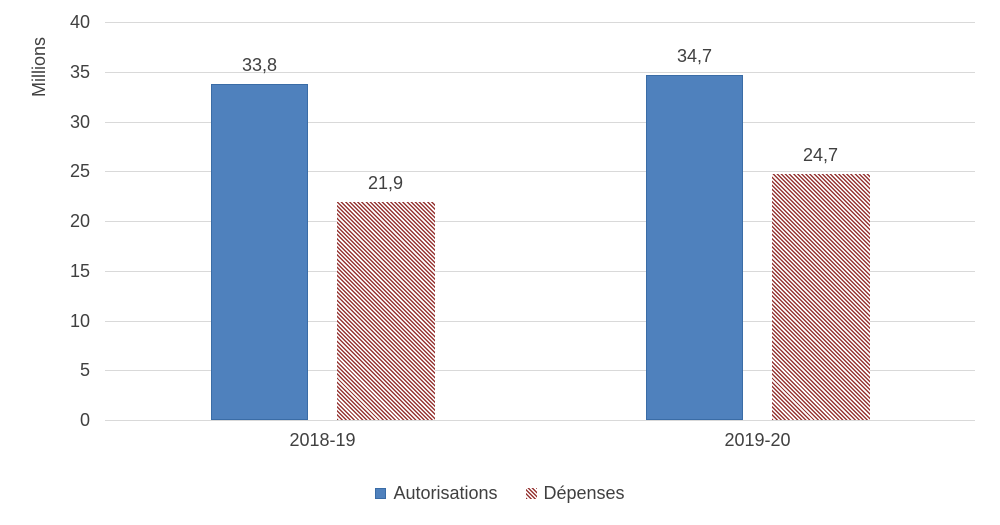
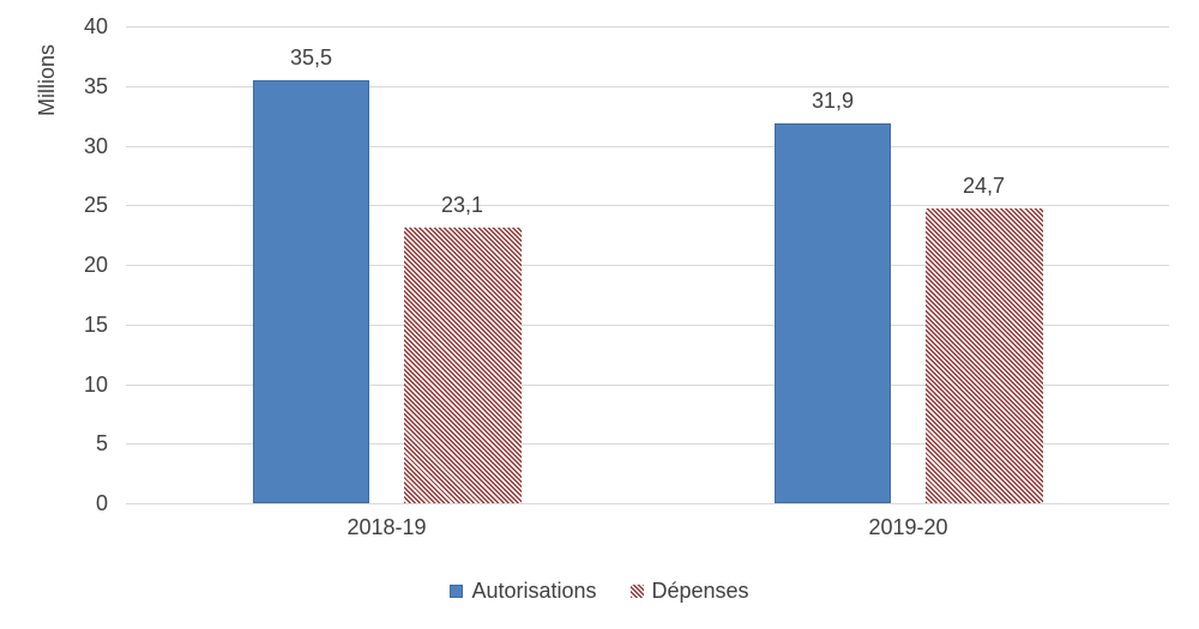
Autorisations/2018-19: 33,8 -> 35,5
Dépenses/2018-19: 21,9 -> 23,1
Autorisations/2019-20: 34,7 -> 31,9
